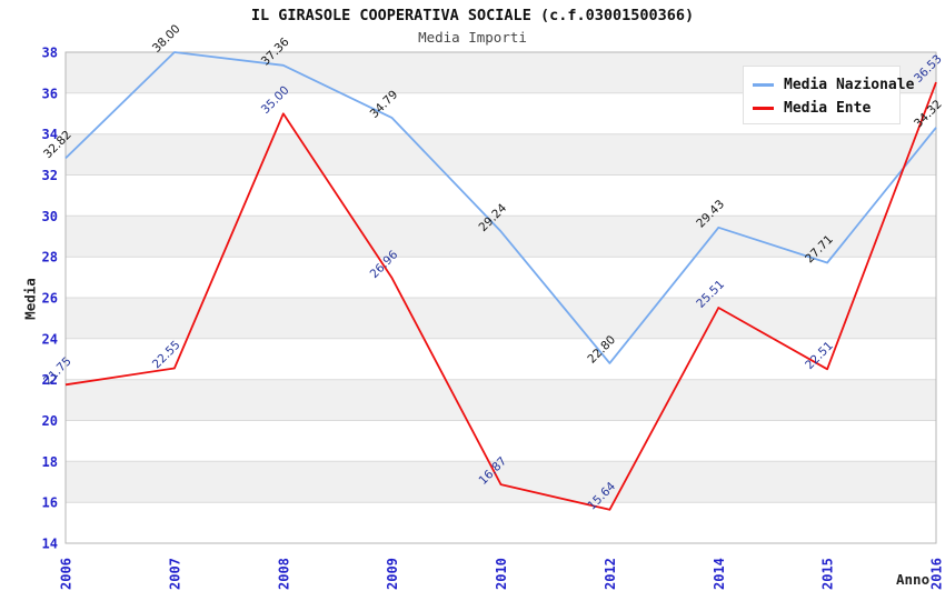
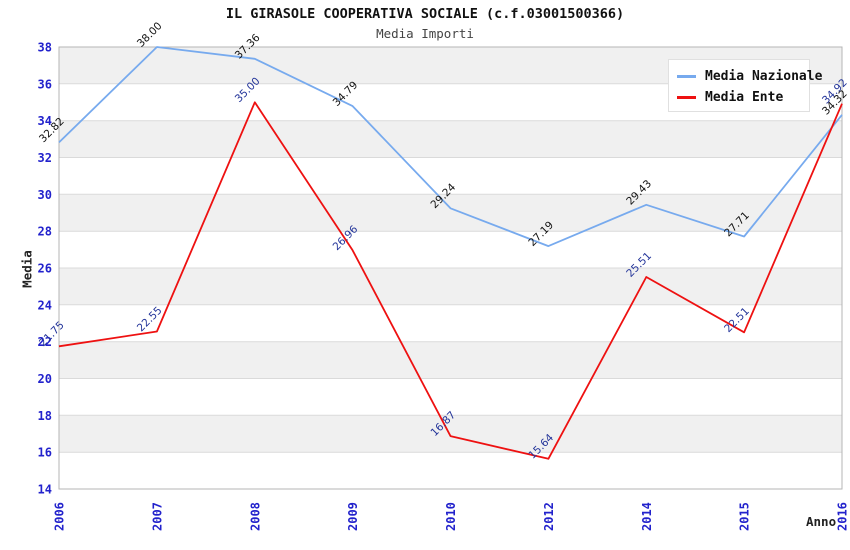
Media Nazionale/2012: 22.80 -> 27.19
Media Ente/2016: 36.53 -> 34.92
